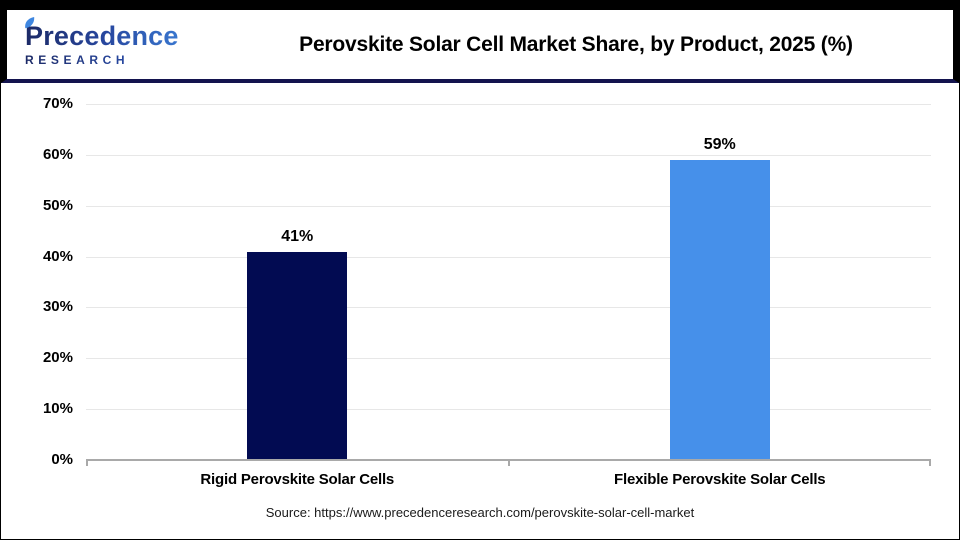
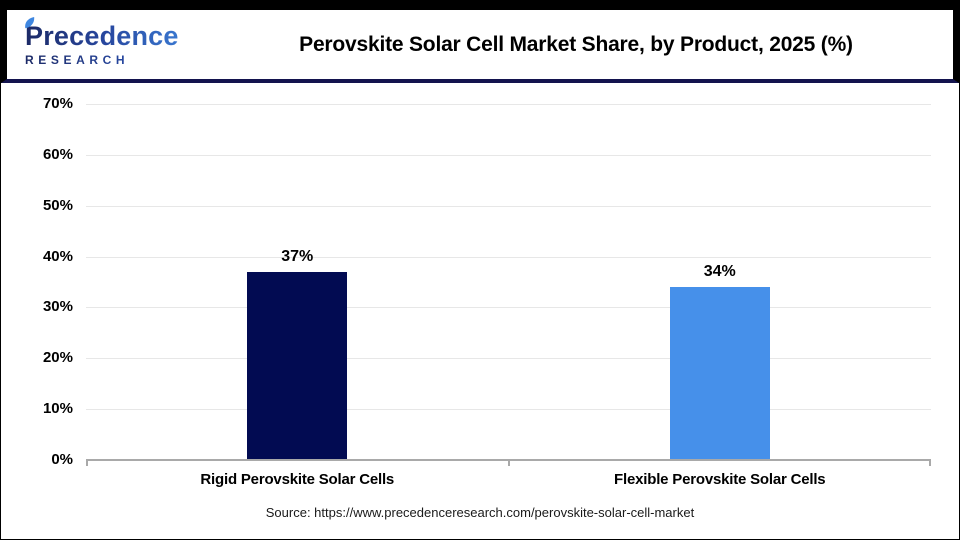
Rigid Perovskite Solar Cells: 41% -> 37%
Flexible Perovskite Solar Cells: 59% -> 34%
